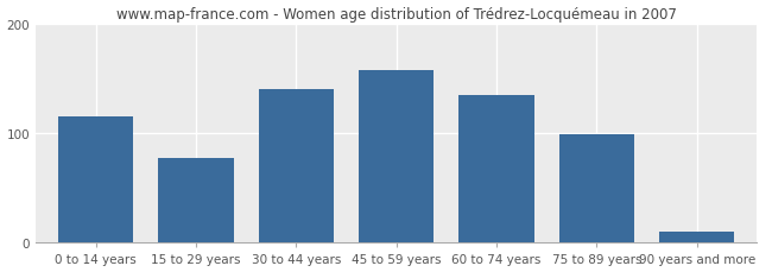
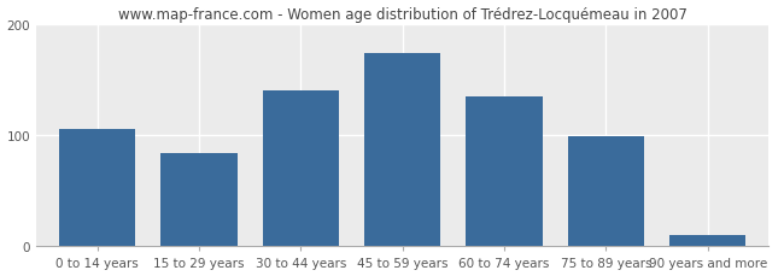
0 to 14 years: 115 -> 106
15 to 29 years: 78 -> 84
45 to 59 years: 158 -> 174
